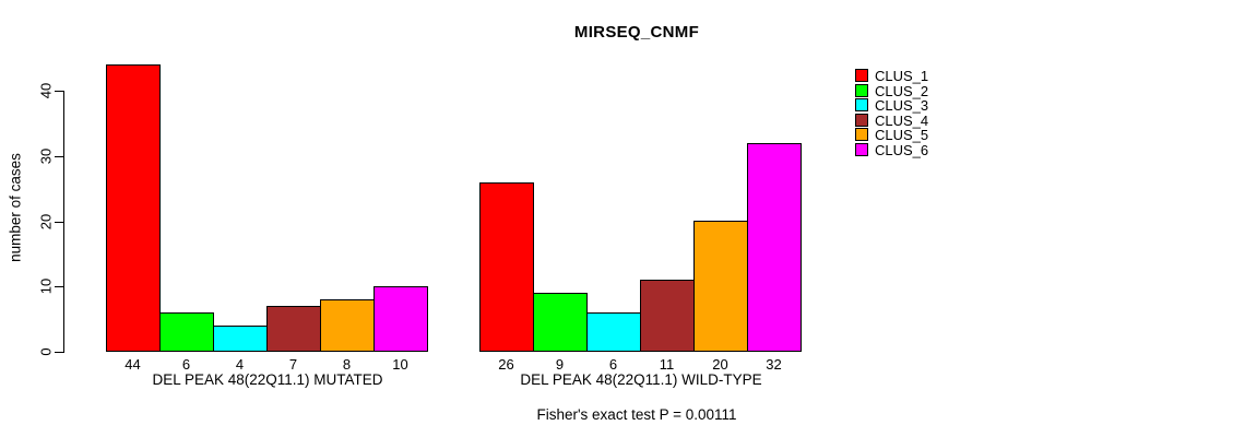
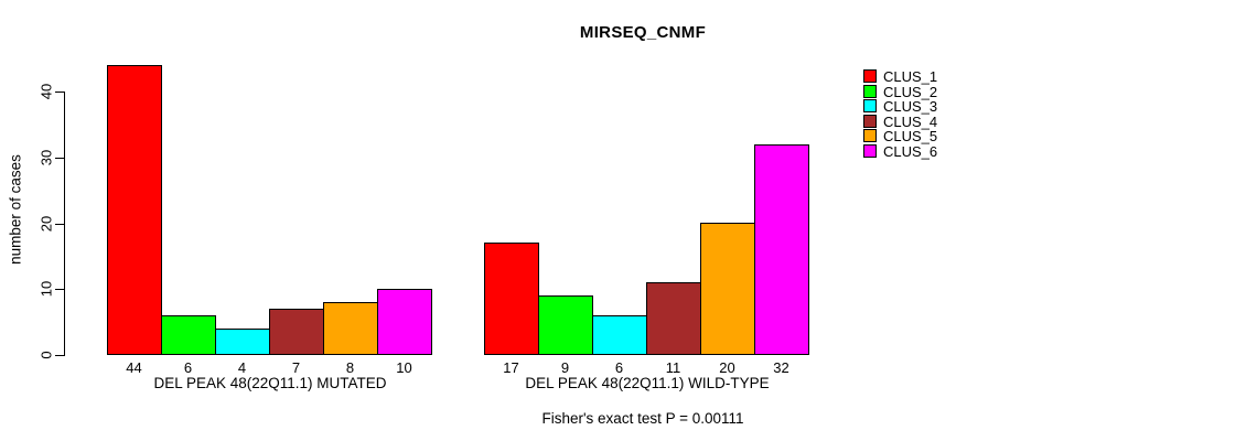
CLUS_1/DEL PEAK 48(22Q11.1) WILD-TYPE: 26 -> 17
